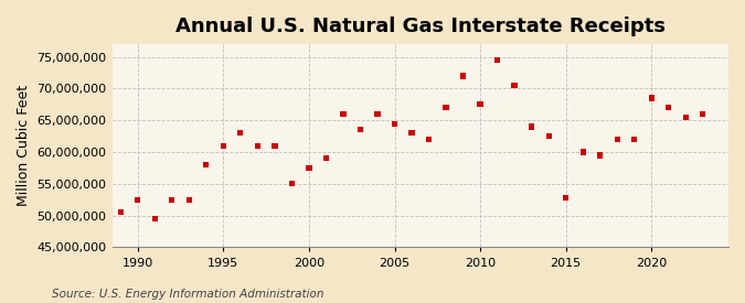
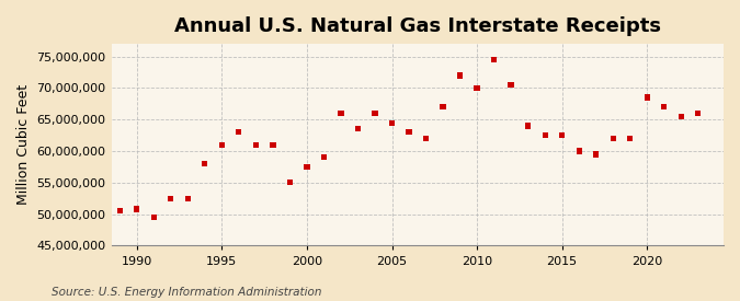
1990: 52,400,000 -> 50,800,000
2010: 67,600,000 -> 70,000,000
2015: 52,800,000 -> 62,500,000
